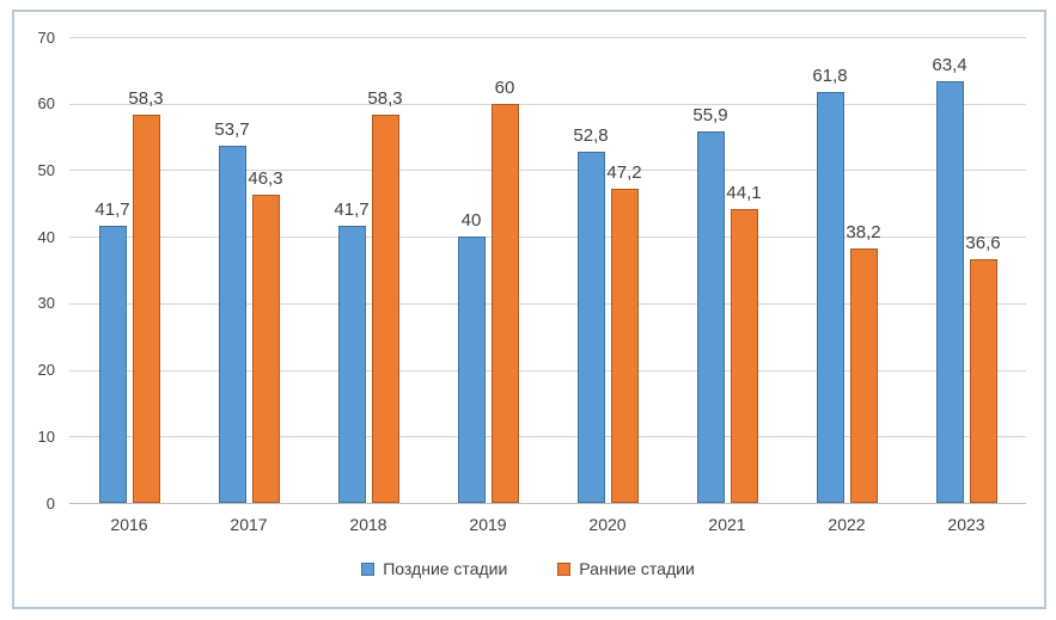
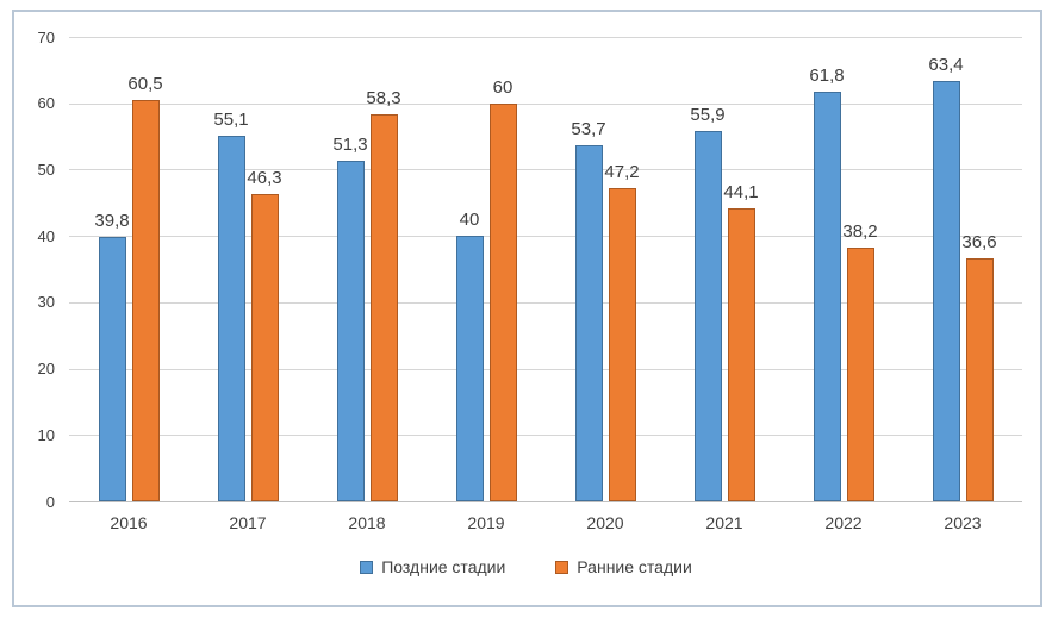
Поздние стадии/2016: 41,7 -> 39,8
Ранние стадии/2016: 58,3 -> 60,5
Поздние стадии/2017: 53,7 -> 55,1
Поздние стадии/2018: 41,7 -> 51,3
Поздние стадии/2020: 52,8 -> 53,7
